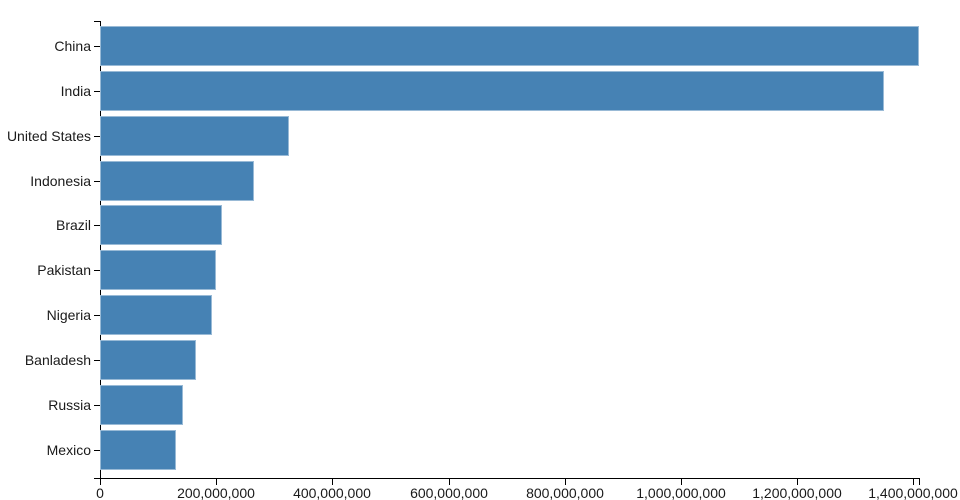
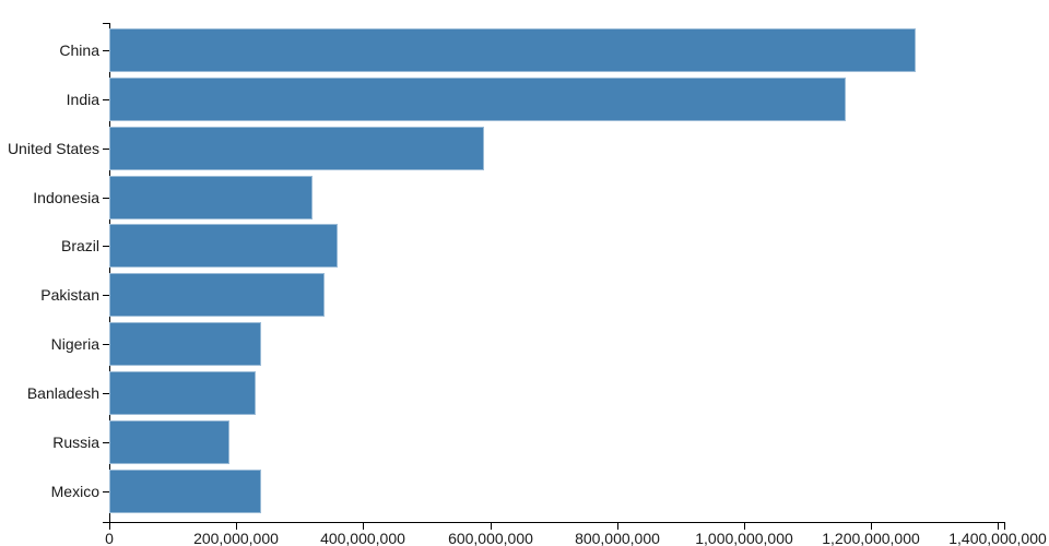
China: 1410000000 -> 1270000000
India: 1350000000 -> 1160000000
United States: 320000000 -> 590000000
Indonesia: 260000000 -> 320000000
Brazil: 210000000 -> 360000000
Pakistan: 200000000 -> 340000000
Nigeria: 190000000 -> 240000000
Banladesh: 170000000 -> 230000000
Russia: 140000000 -> 190000000
Mexico: 130000000 -> 240000000
